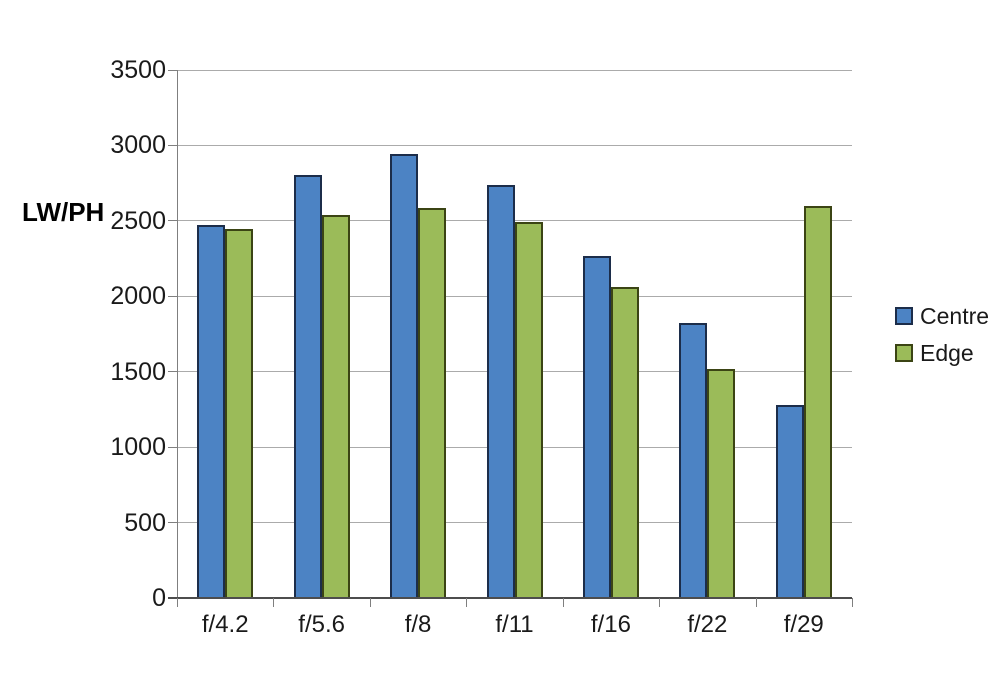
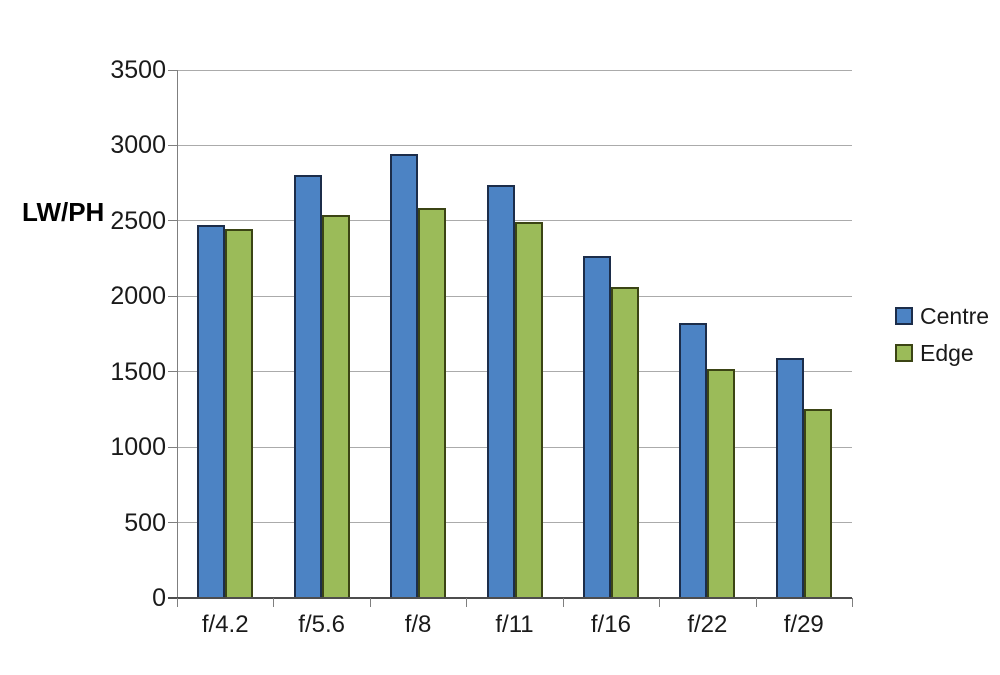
Centre/f/29: 1280 -> 1590
Edge/f/29: 2600 -> 1260
